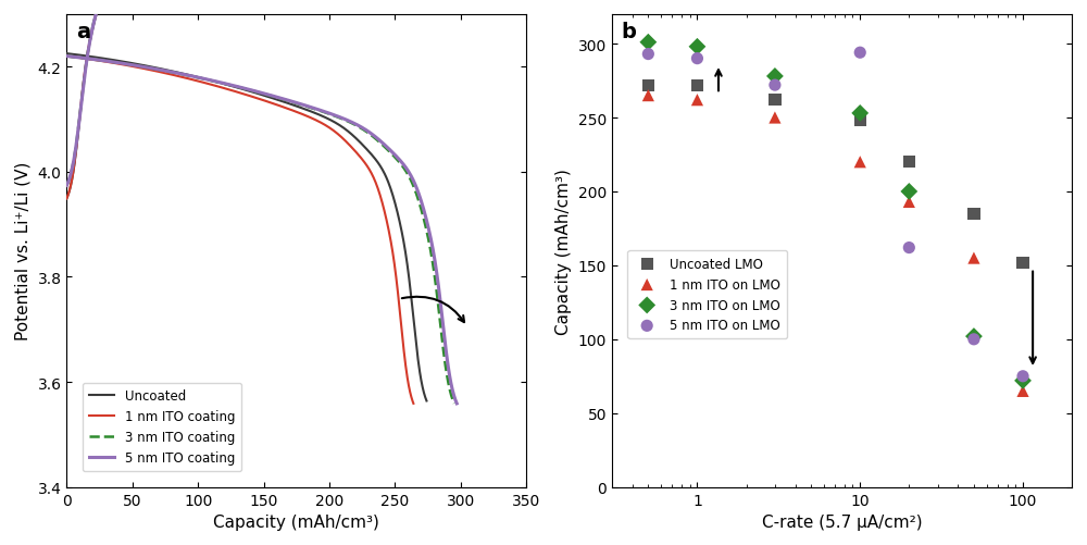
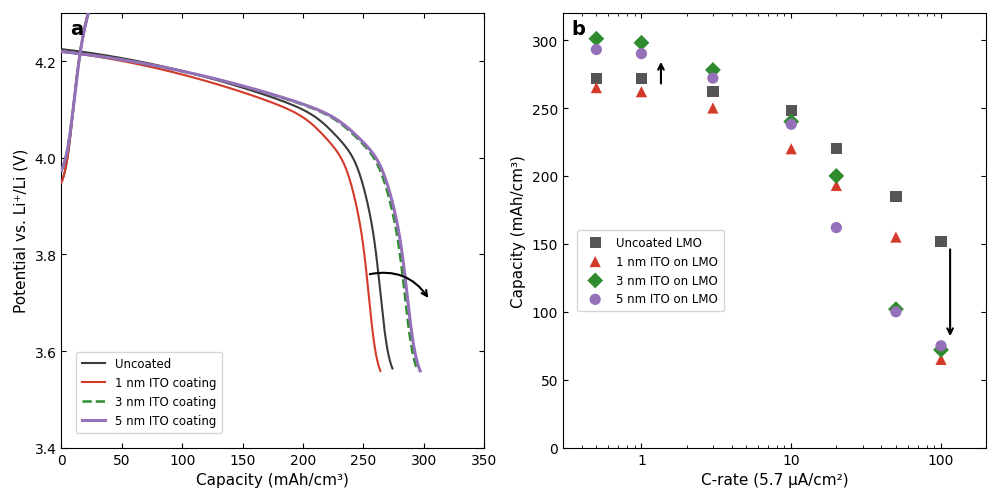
3 nm ITO on LMO/10: 253 -> 240
5 nm ITO on LMO/10: 294 -> 238
